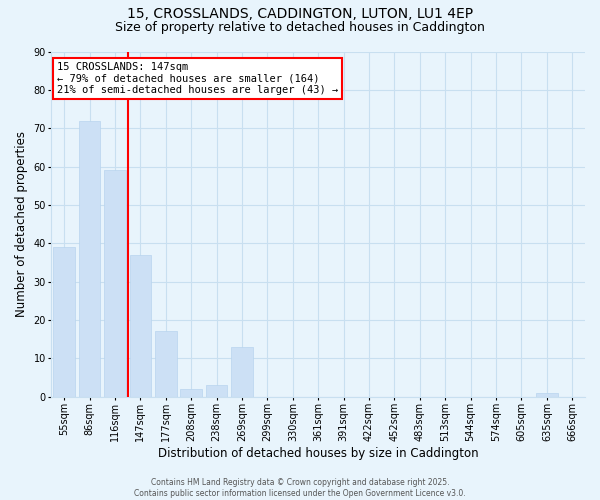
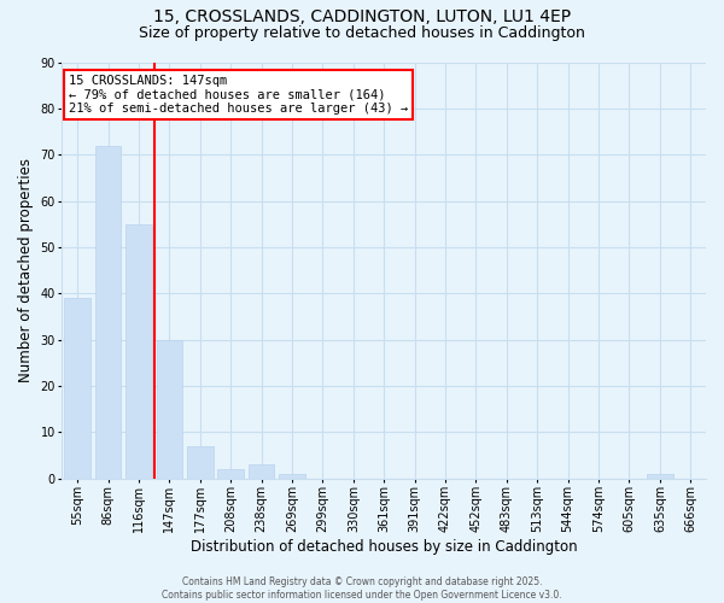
116sqm: 59 -> 55
147sqm: 37 -> 30
177sqm: 17 -> 7
269sqm: 13 -> 1
